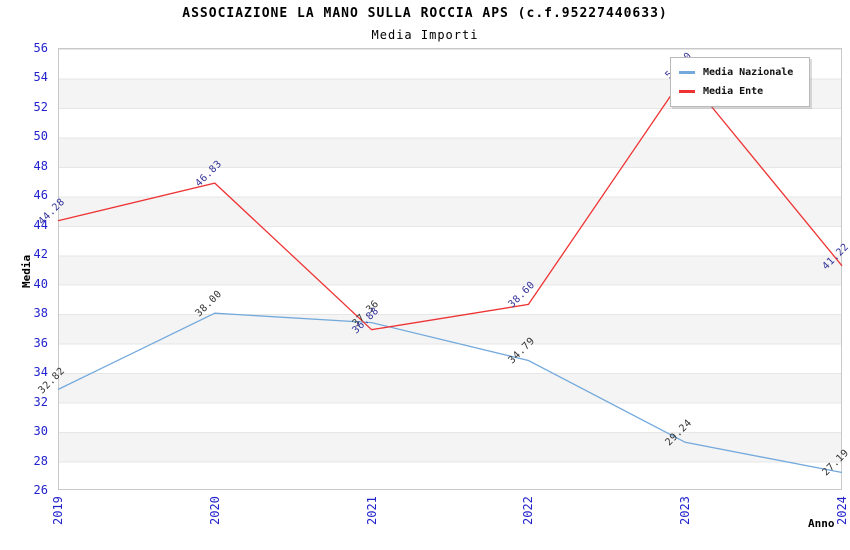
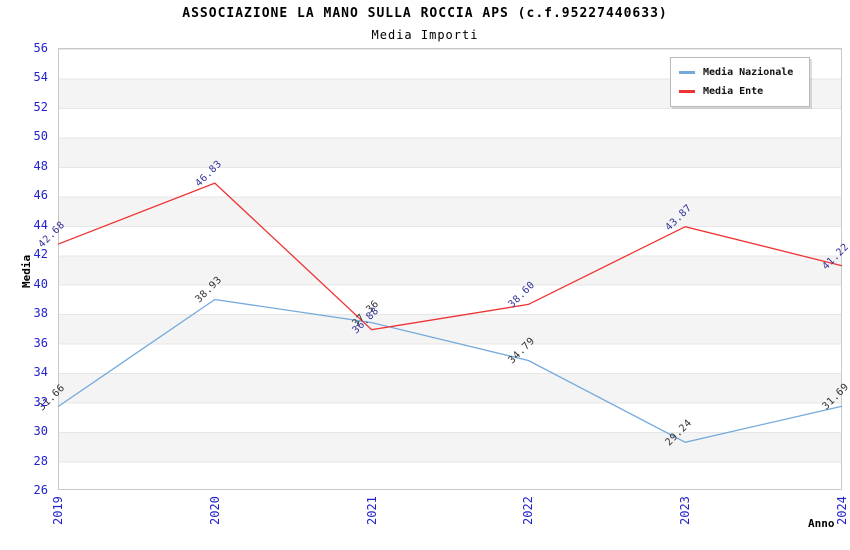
Media Nazionale/2019: 32.82 -> 31.66
Media Ente/2019: 44.28 -> 42.68
Media Nazionale/2020: 38.00 -> 38.93
Media Ente/2023: 54.20 -> 43.87
Media Nazionale/2024: 27.19 -> 31.69
